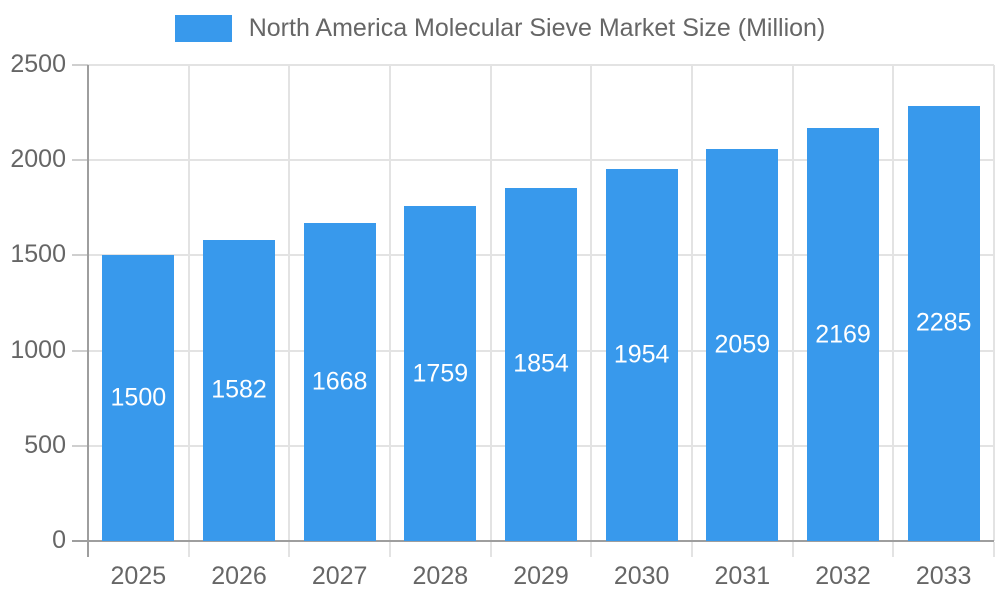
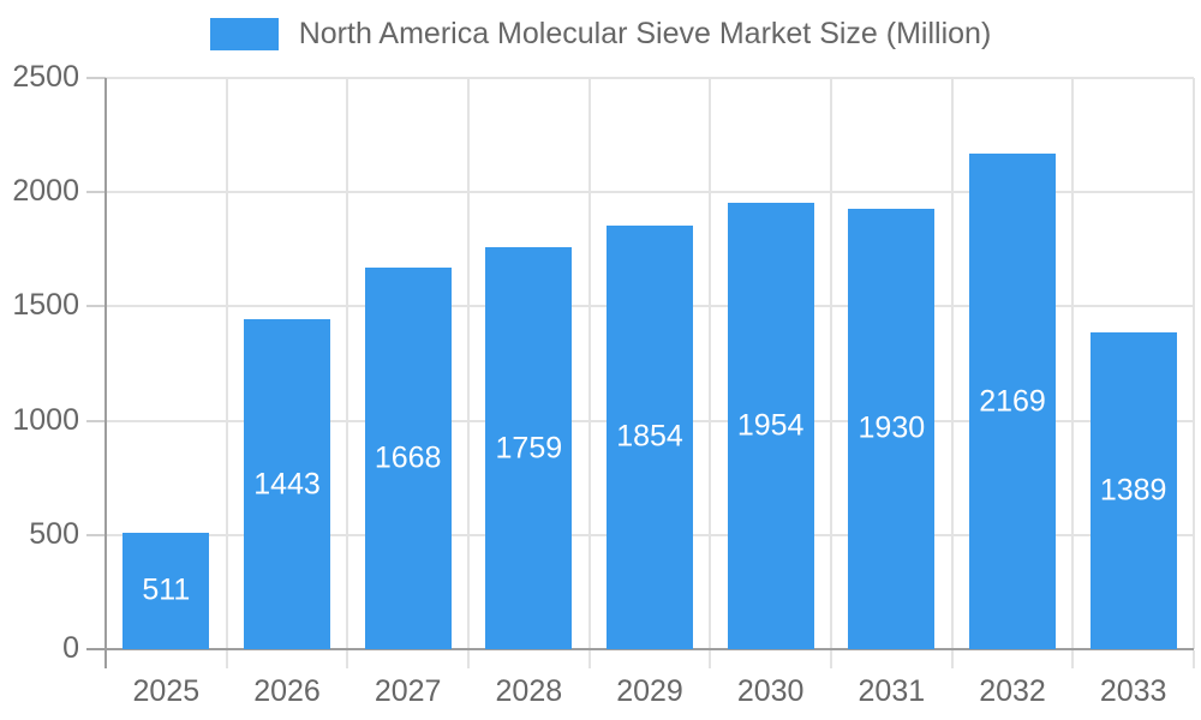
2025: 1500 -> 511
2026: 1582 -> 1443
2031: 2059 -> 1930
2033: 2285 -> 1389
